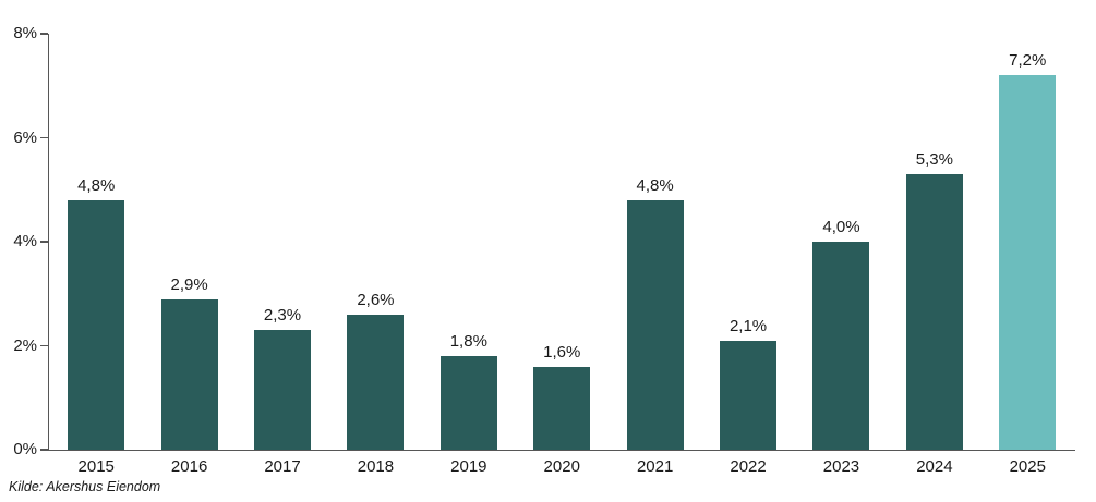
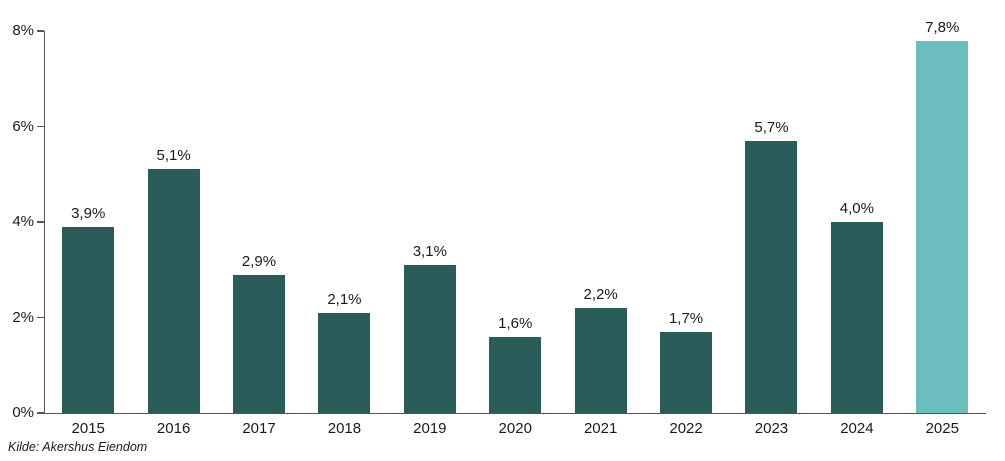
2015: 4,8% -> 3,9%
2016: 2,9% -> 5,1%
2017: 2,3% -> 2,9%
2018: 2,6% -> 2,1%
2019: 1,8% -> 3,1%
2021: 4,8% -> 2,2%
2022: 2,1% -> 1,7%
2023: 4,0% -> 5,7%
2024: 5,3% -> 4,0%
2025: 7,2% -> 7,8%
